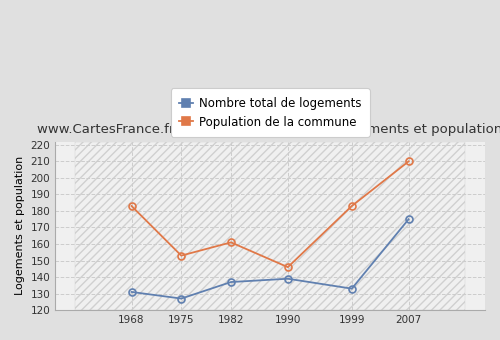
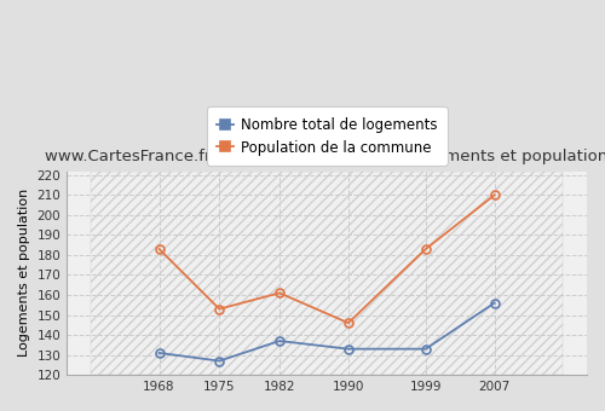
Nombre total de logements/1990: 139 -> 133
Nombre total de logements/2007: 175 -> 156
